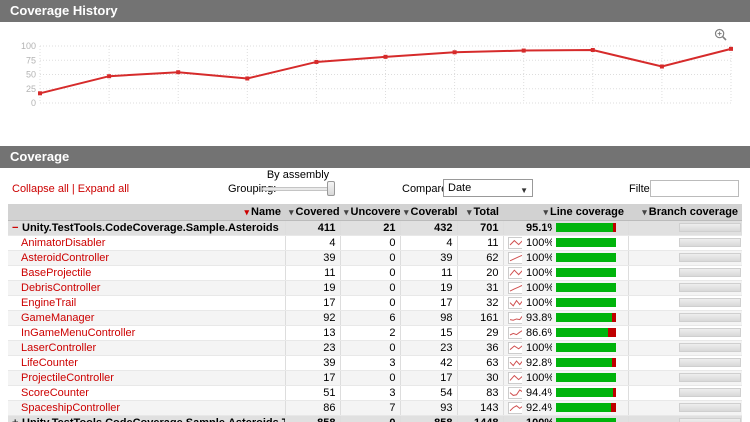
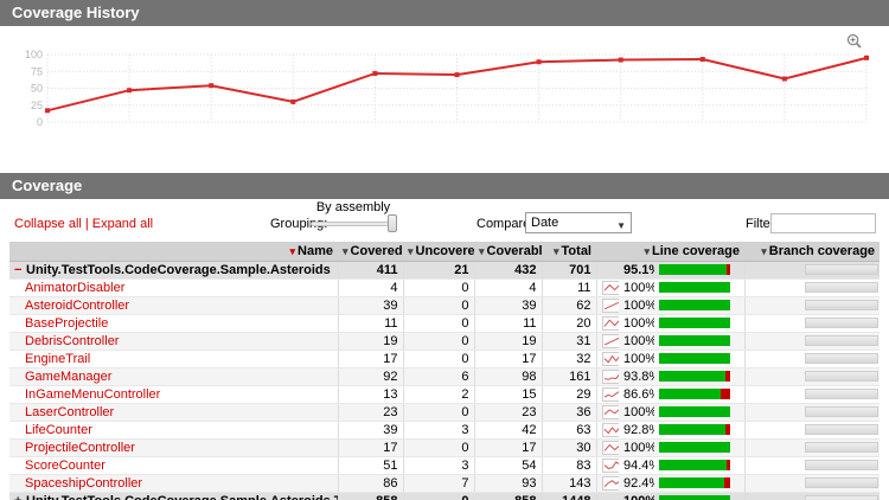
4: 40 -> 30
6: 80 -> 70
